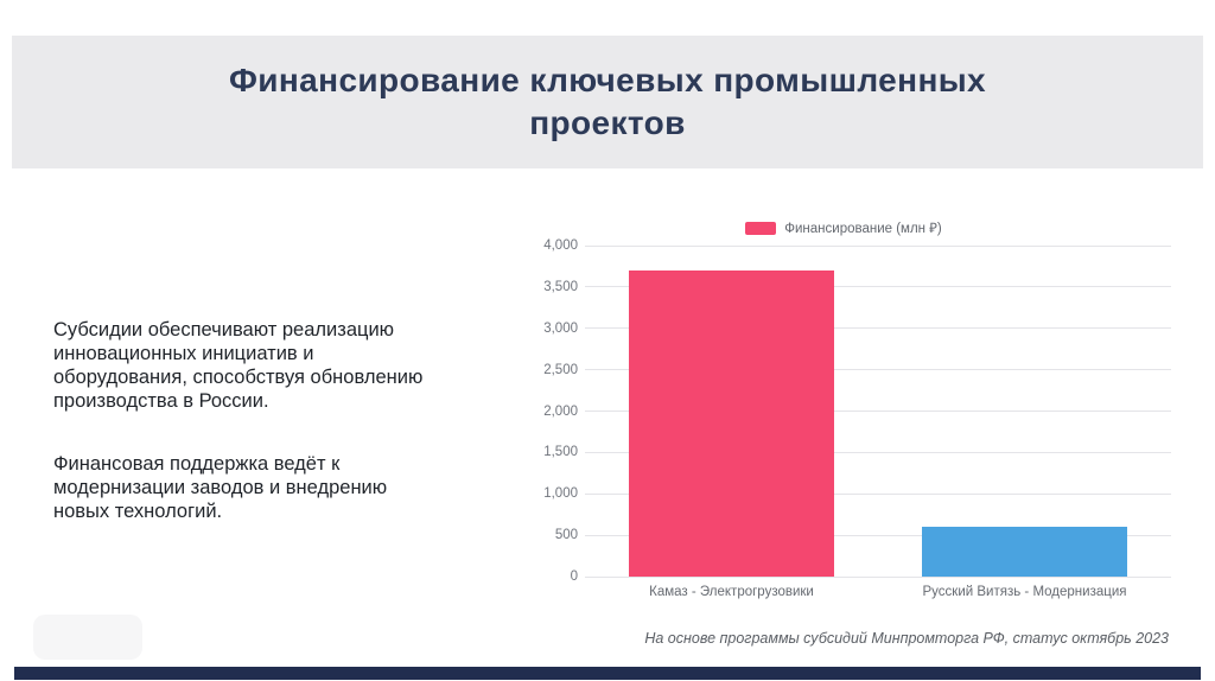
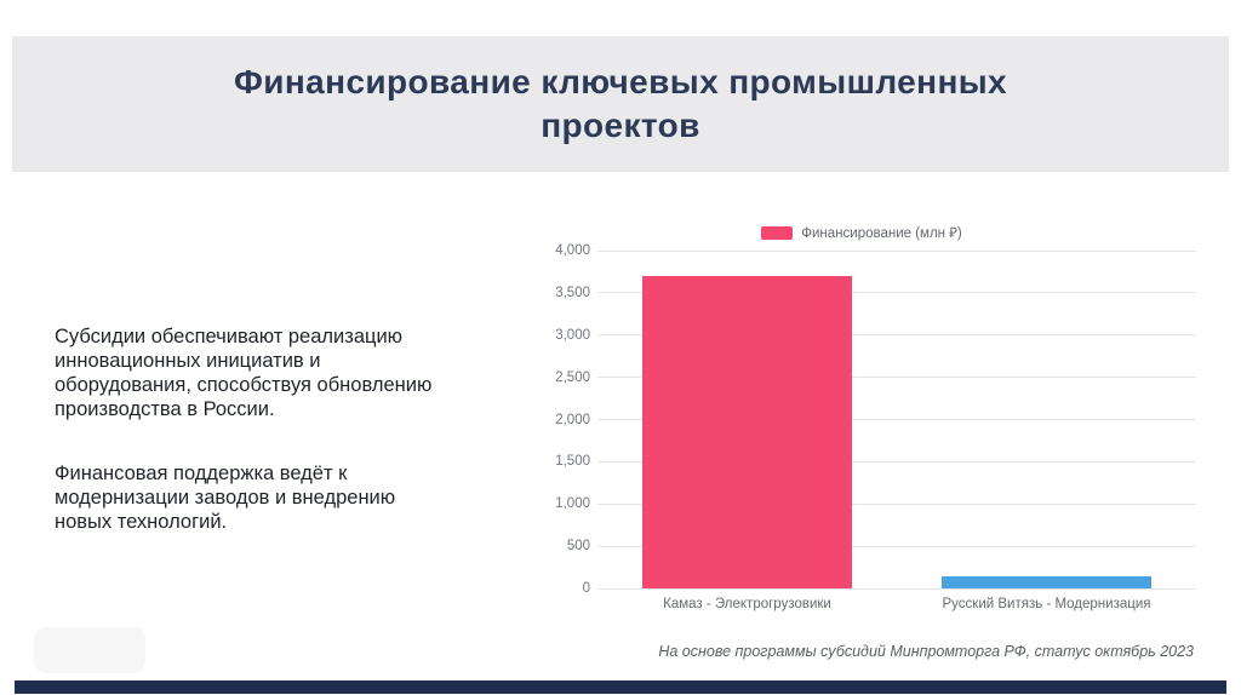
Русский Витязь - Модернизация: 600 -> 100
